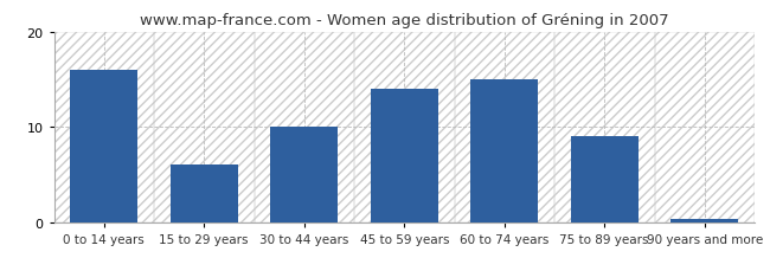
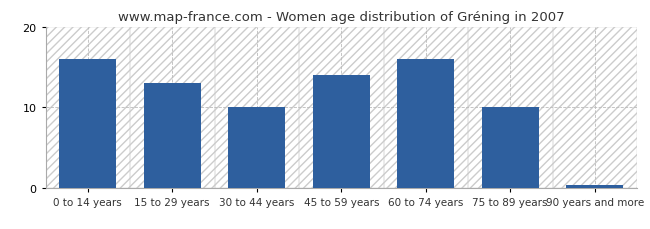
15 to 29 years: 6.0 -> 13.0
60 to 74 years: 15.0 -> 16.0
75 to 89 years: 9.0 -> 10.0
